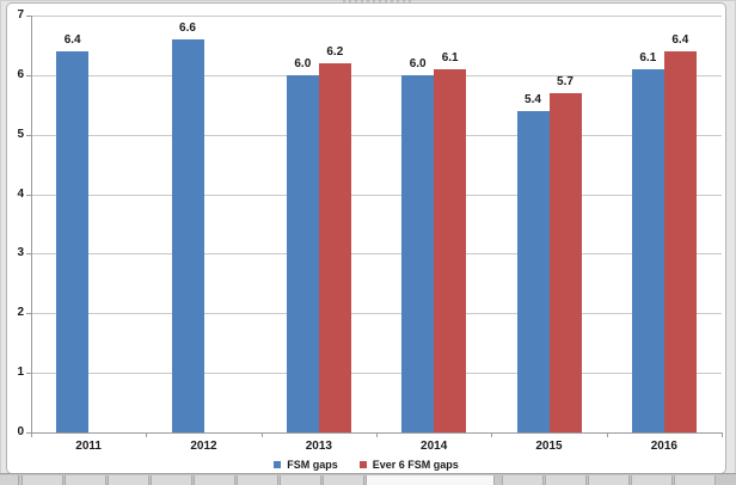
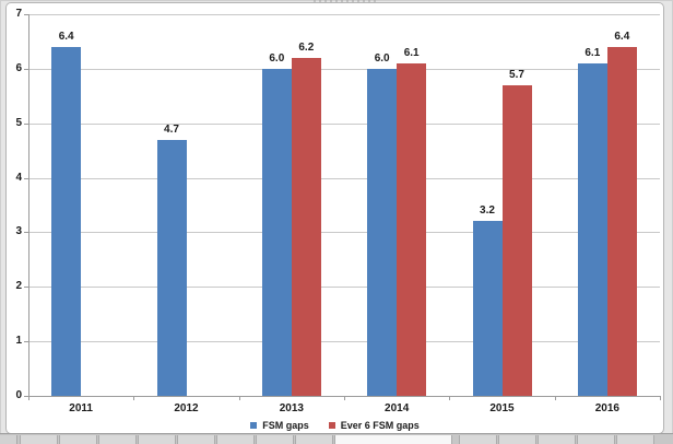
FSM gaps/2012: 6.6 -> 4.7
FSM gaps/2015: 5.4 -> 3.2
